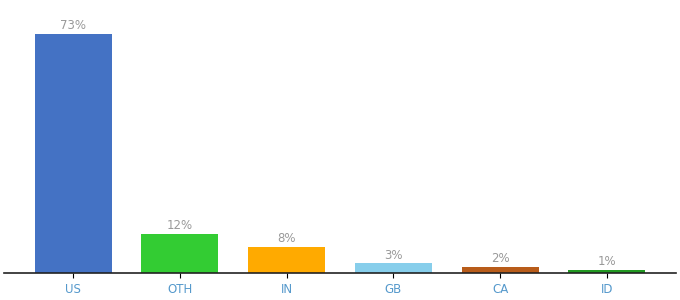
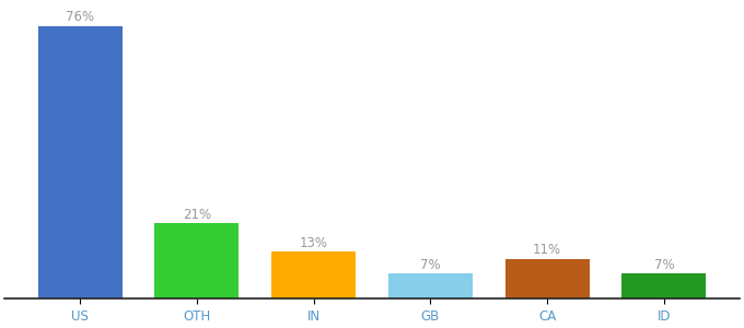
US: 73% -> 76%
OTH: 12% -> 21%
IN: 8% -> 13%
GB: 3% -> 7%
CA: 2% -> 11%
ID: 1% -> 7%
